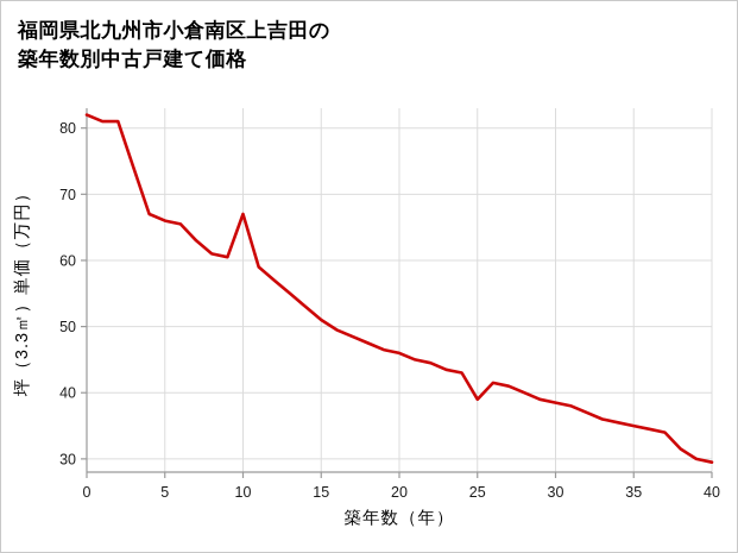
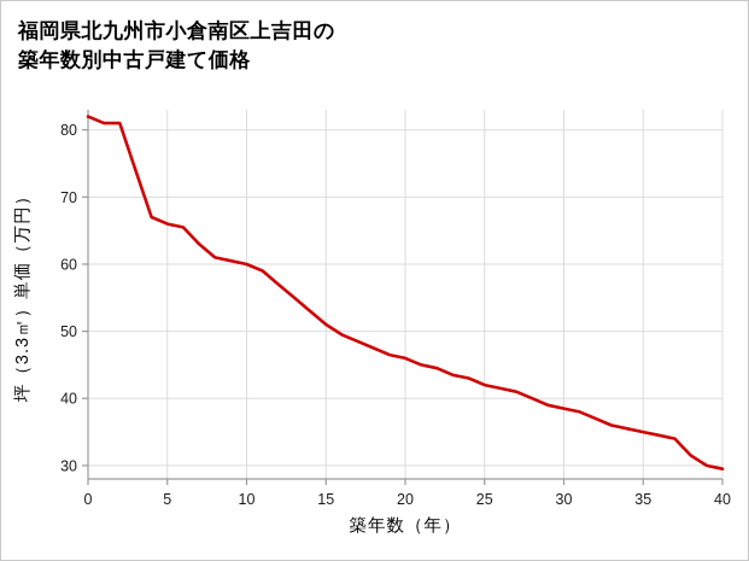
10: 67 -> 60
25: 39 -> 42
